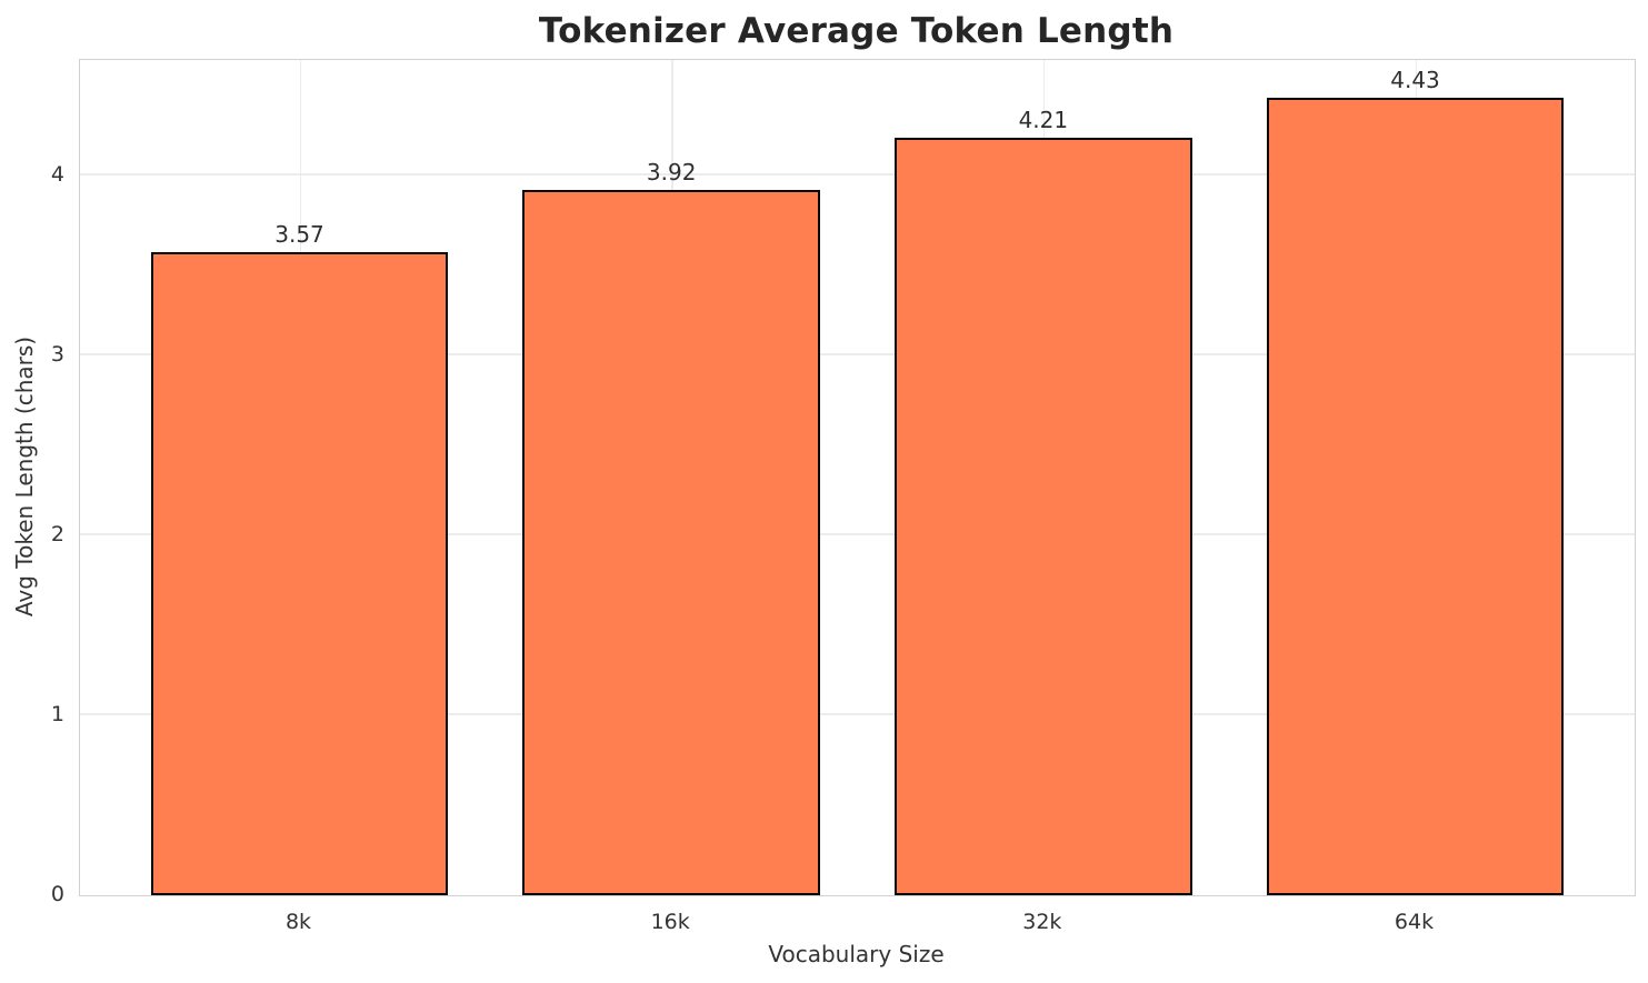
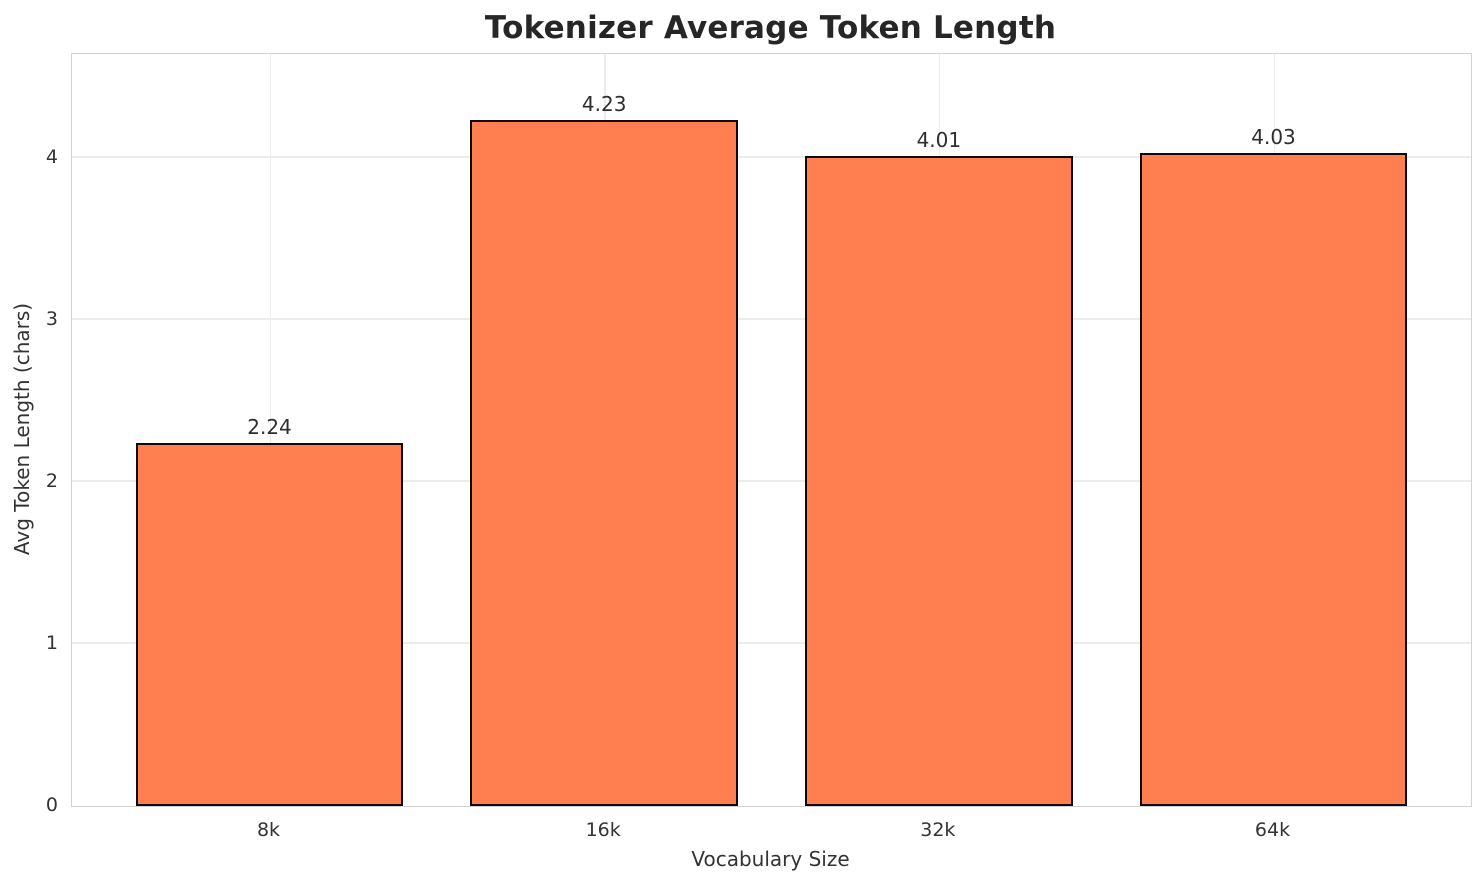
8k: 3.57 -> 2.24
16k: 3.92 -> 4.23
32k: 4.21 -> 4.01
64k: 4.43 -> 4.03
